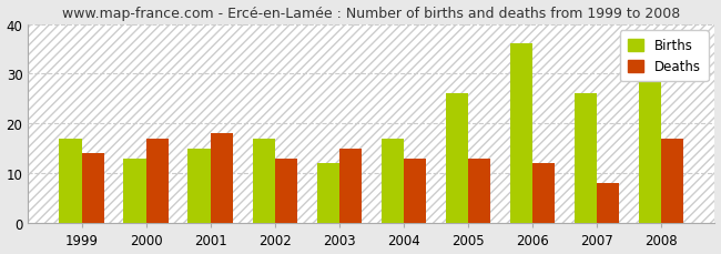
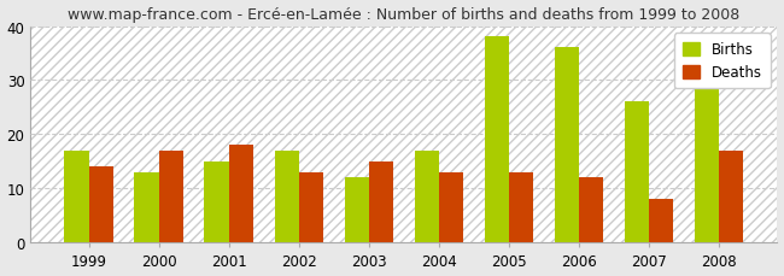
Births/2005: 26 -> 38
